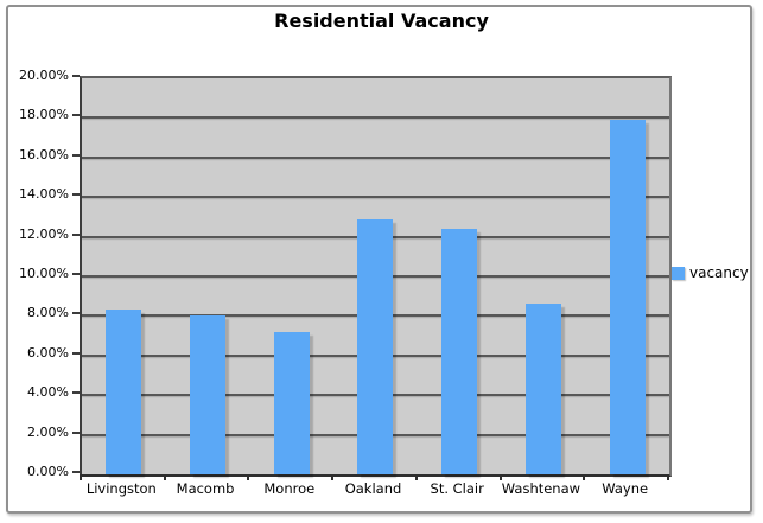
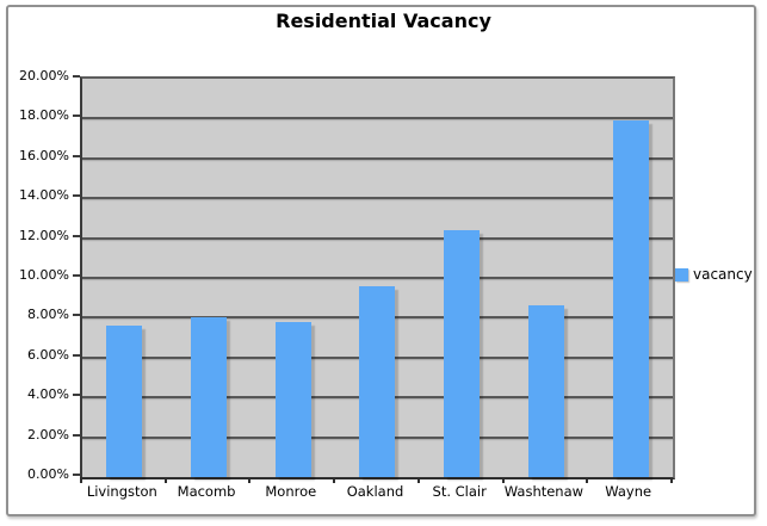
Livingston: 8.3% -> 7.6%
Monroe: 7.2% -> 7.8%
Oakland: 12.9% -> 9.6%
